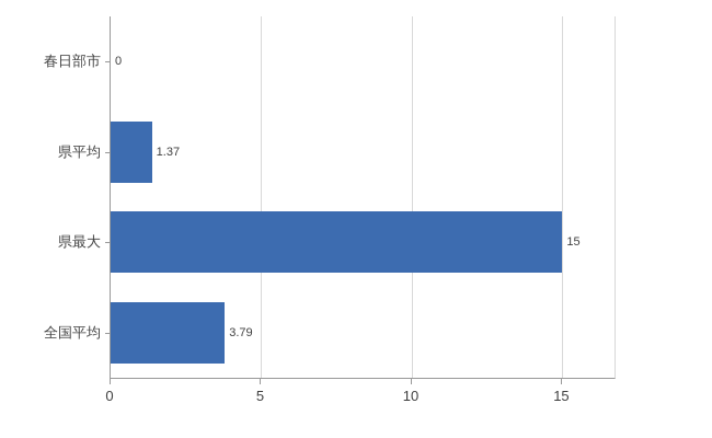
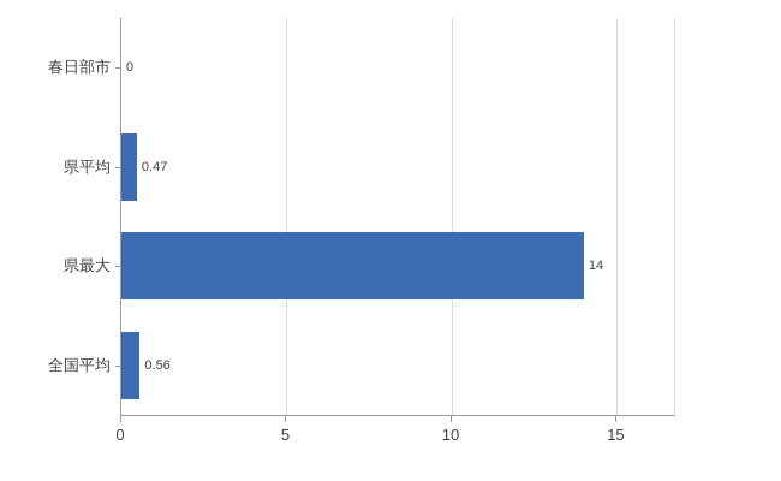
県平均: 1.37 -> 0.47
県最大: 15 -> 14
全国平均: 3.79 -> 0.56
